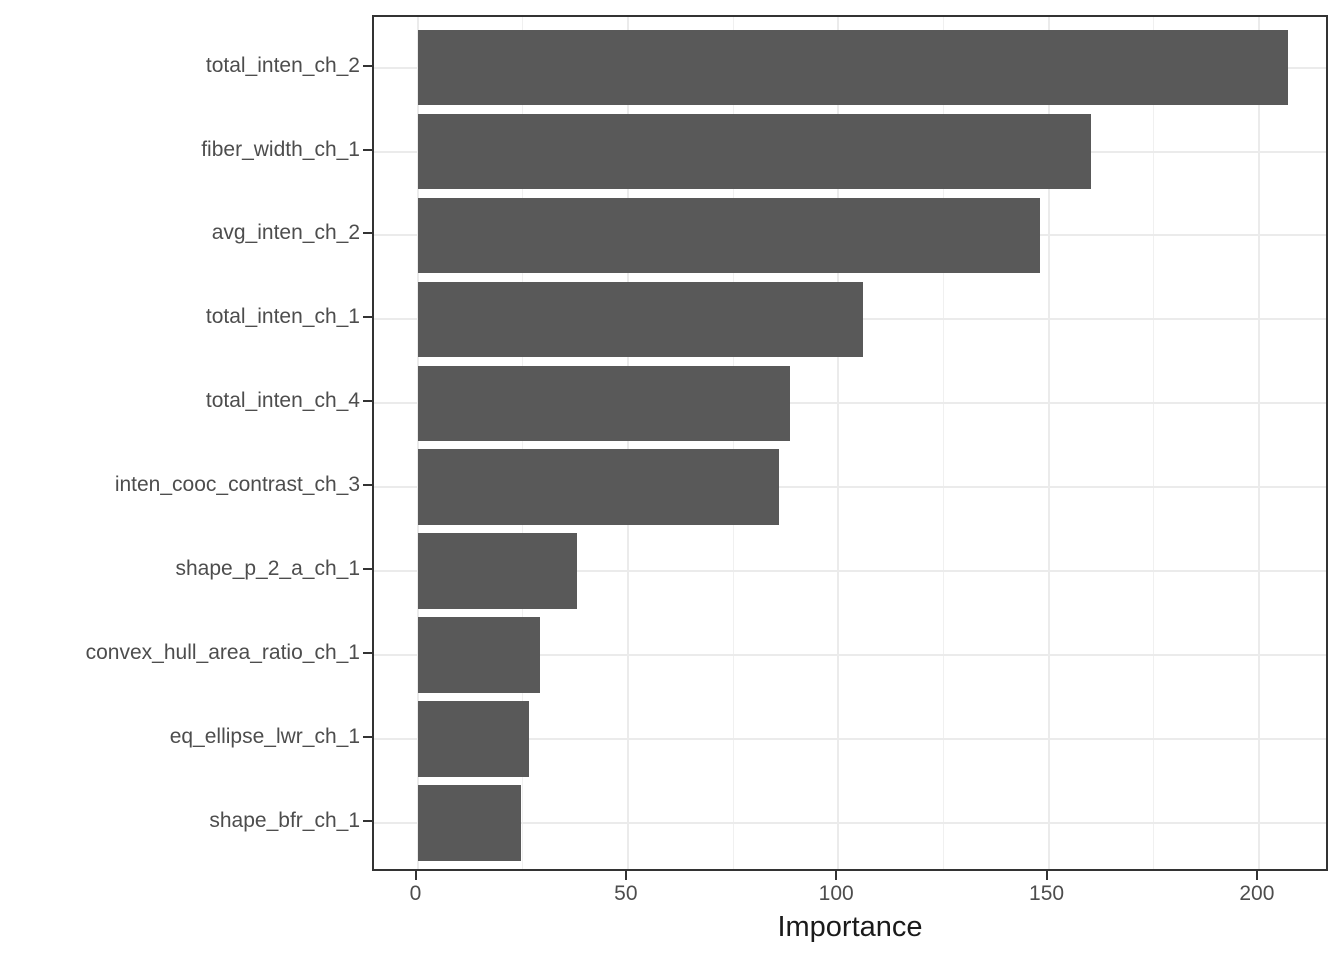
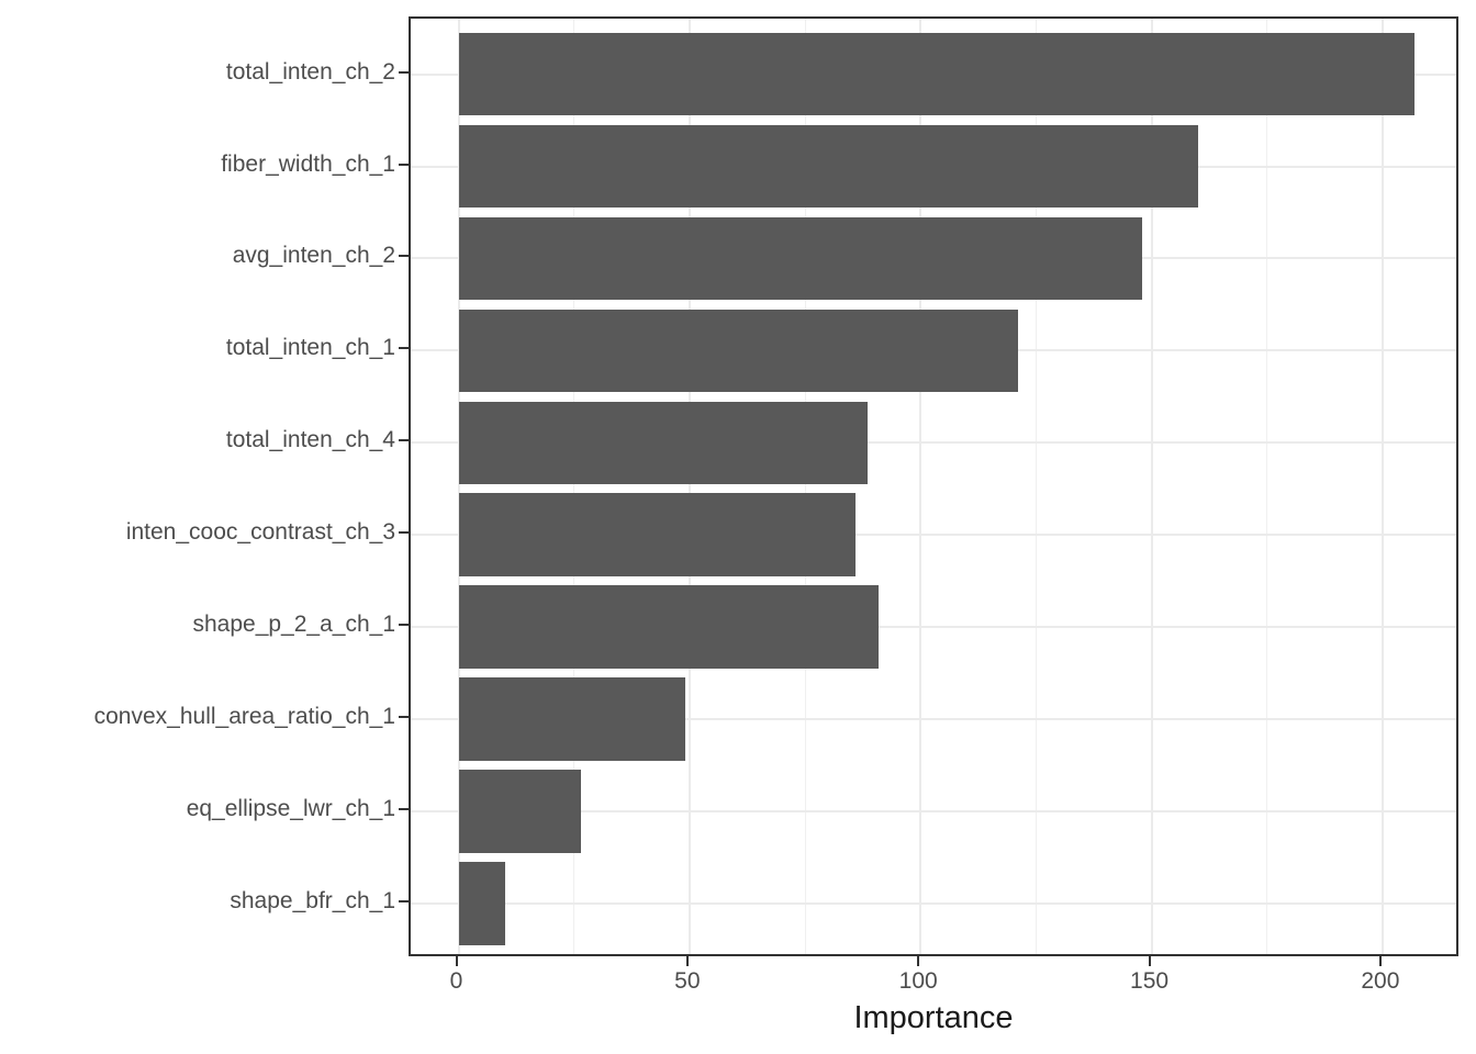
total_inten_ch_1: 106 -> 121
shape_p_2_a_ch_1: 38 -> 91
convex_hull_area_ratio_ch_1: 29 -> 49
shape_bfr_ch_1: 24 -> 10
